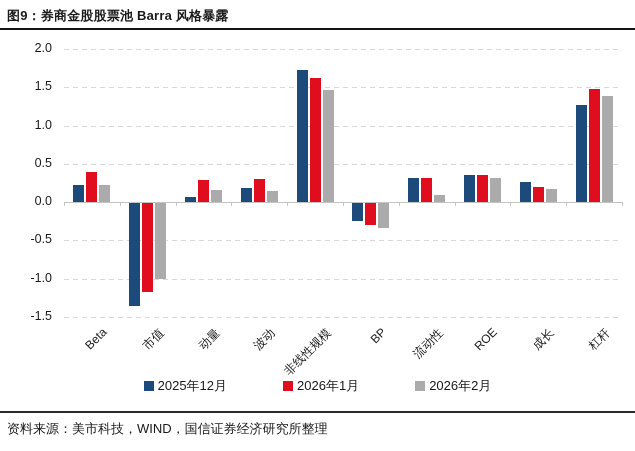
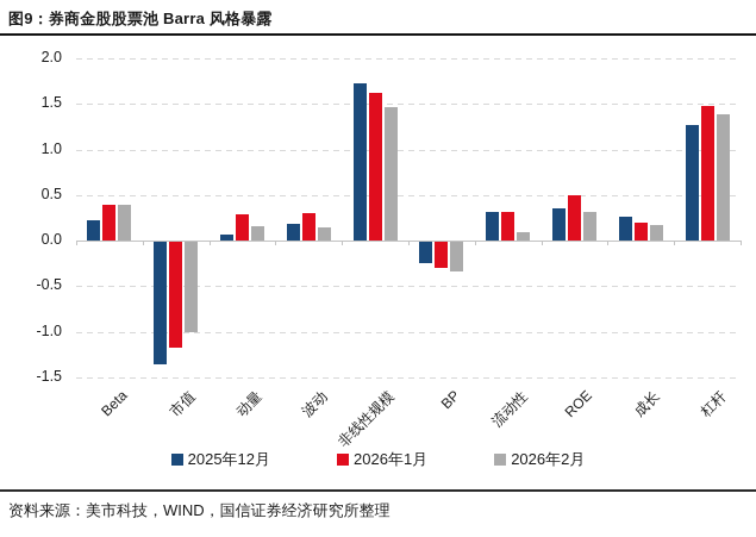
2026年2月/Beta: 0.2 -> 0.4
2026年1月/ROE: 0.4 -> 0.5
